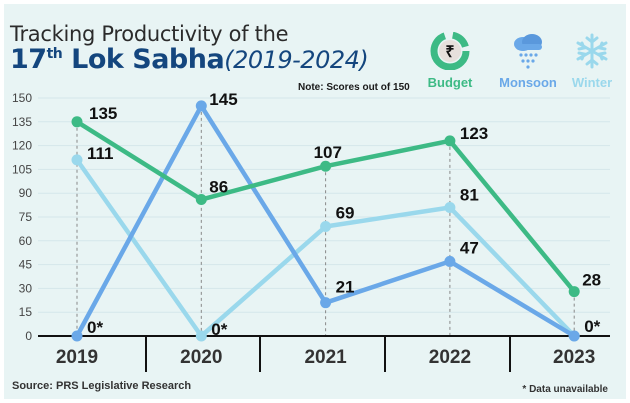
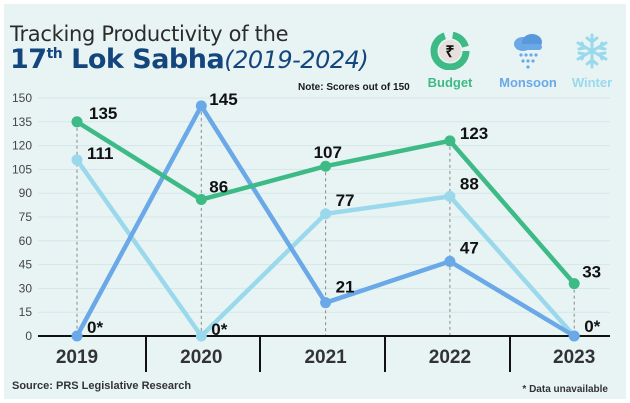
Winter/2021: 69 -> 77
Winter/2022: 81 -> 88
Budget/2023: 28 -> 33
